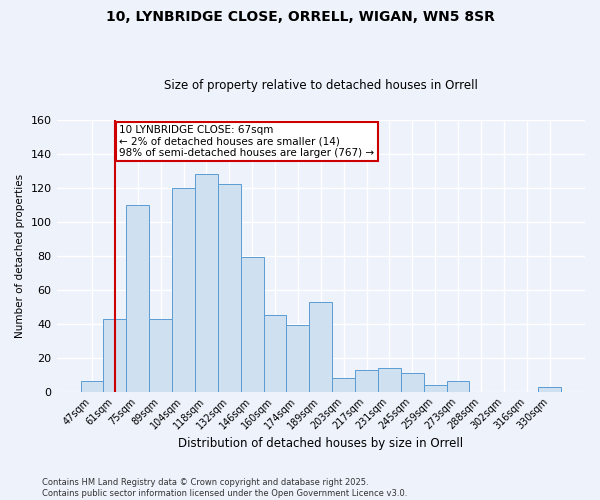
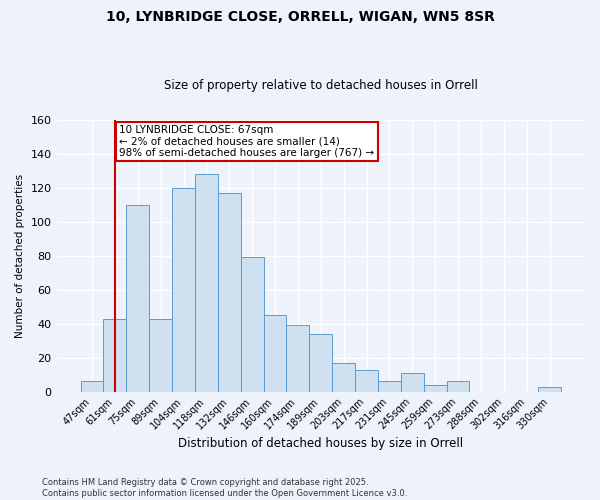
132sqm: 122 -> 117
189sqm: 53 -> 34
203sqm: 8 -> 17
231sqm: 14 -> 6
